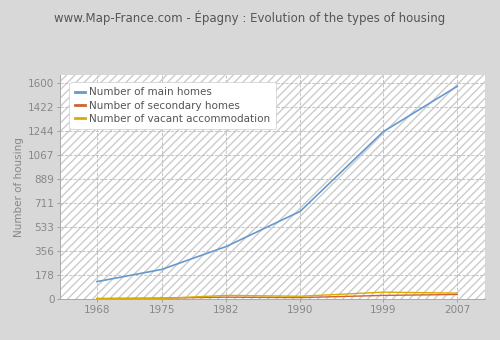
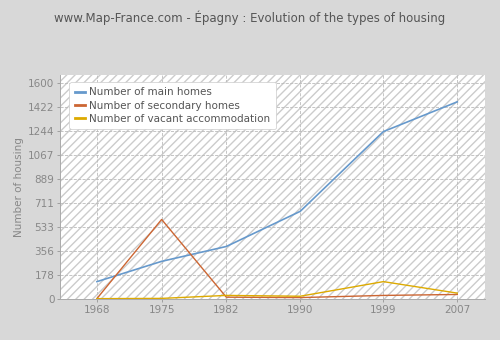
Number of main homes/1975: 220 -> 280
Number of secondary homes/1975: 10 -> 590
Number of vacant accommodation/1999: 50 -> 130
Number of main homes/2007: 1580 -> 1460
